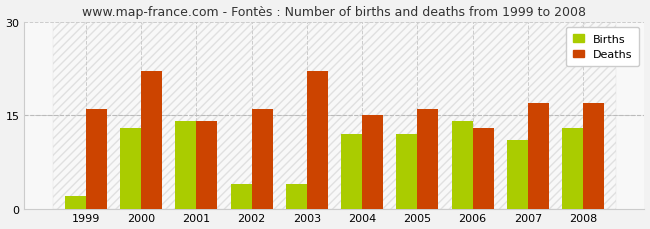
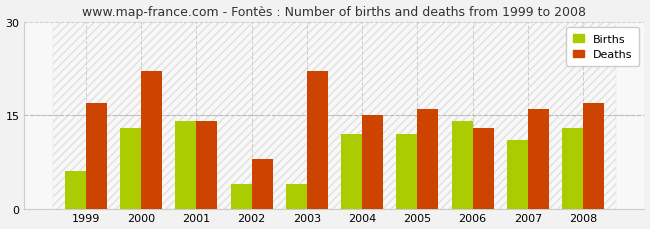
Births/1999: 2 -> 6
Deaths/1999: 16 -> 17
Deaths/2002: 16 -> 8
Deaths/2007: 17 -> 16
